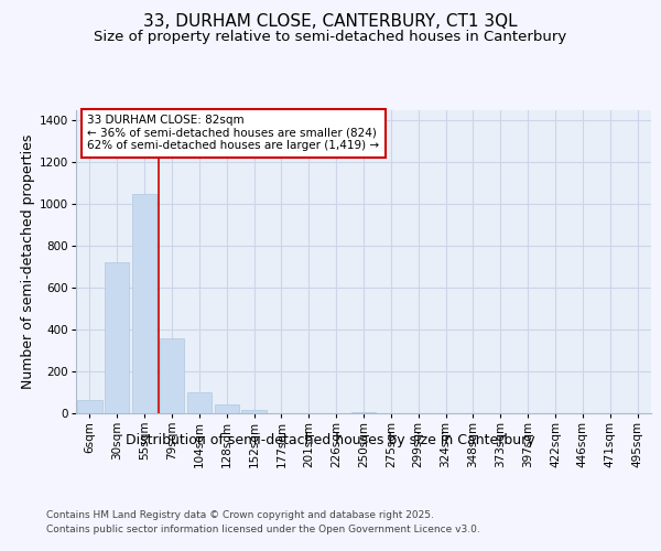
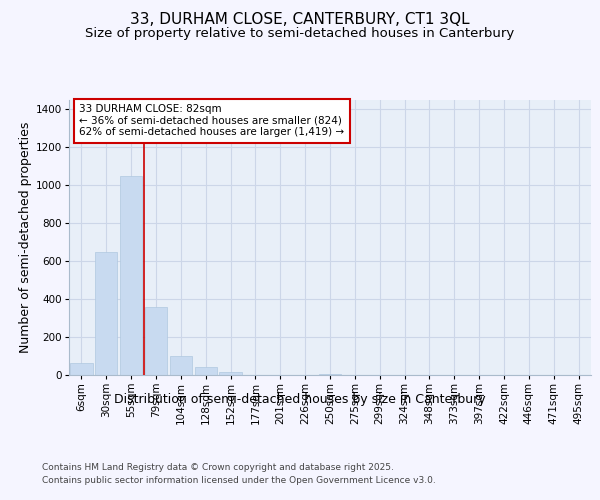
30sqm: 720 -> 650
